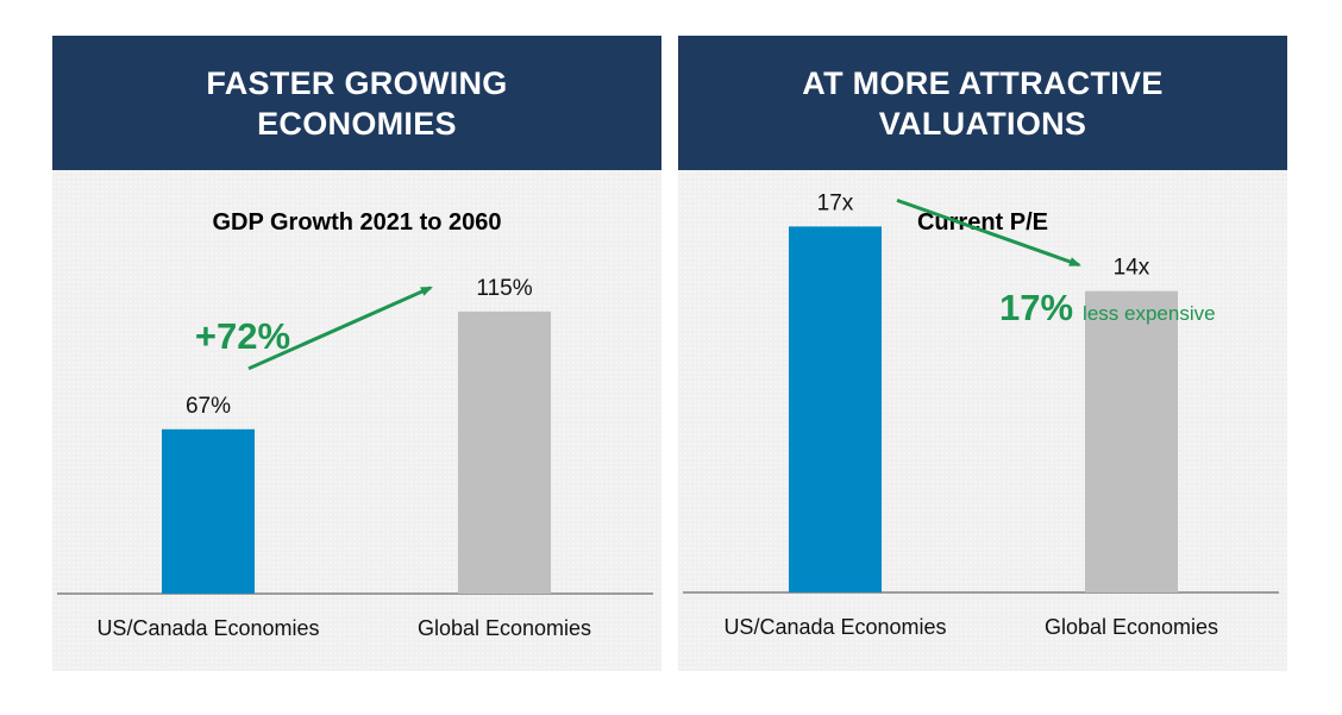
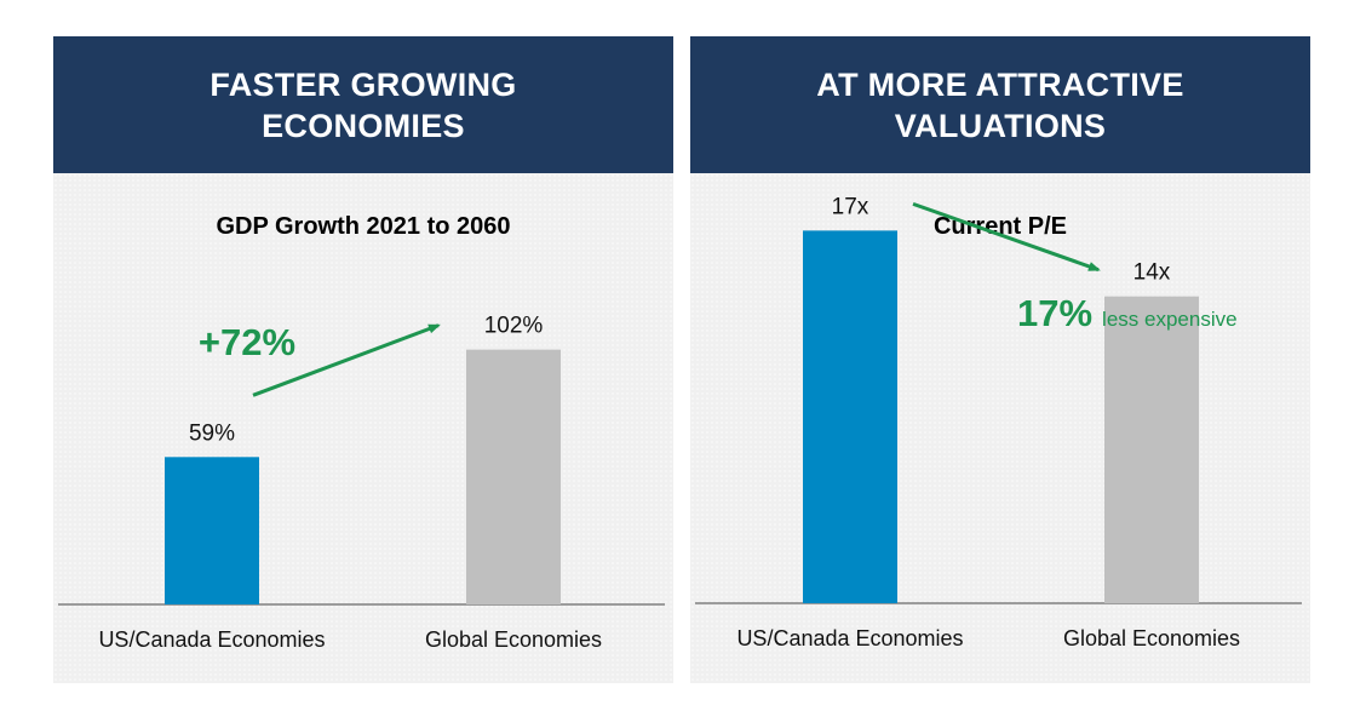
GDP Growth 2021 to 2060/US/Canada Economies: 67% -> 59%
GDP Growth 2021 to 2060/Global Economies: 115% -> 102%
